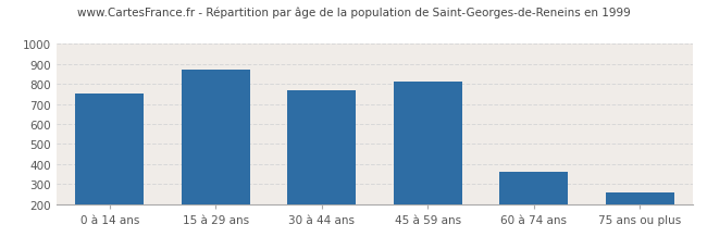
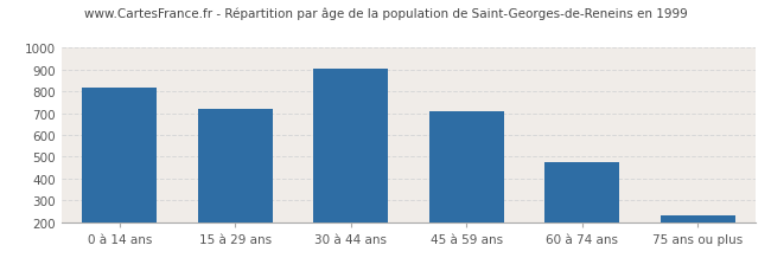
0 à 14 ans: 750 -> 820
15 à 29 ans: 870 -> 720
30 à 44 ans: 770 -> 900
45 à 59 ans: 810 -> 710
60 à 74 ans: 360 -> 480
75 ans ou plus: 260 -> 230
